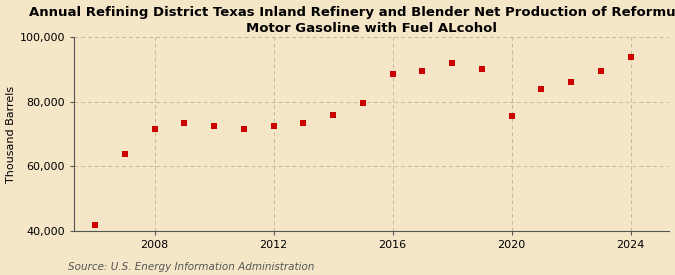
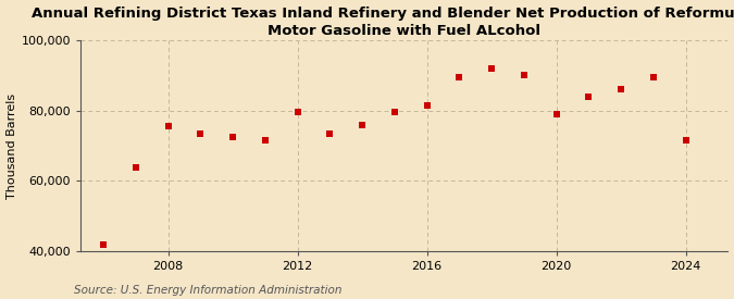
2008: 71,500 -> 75,500
2012: 72,500 -> 79,500
2016: 88,500 -> 81,500
2020: 75,500 -> 79,000
2024: 94,000 -> 71,500
